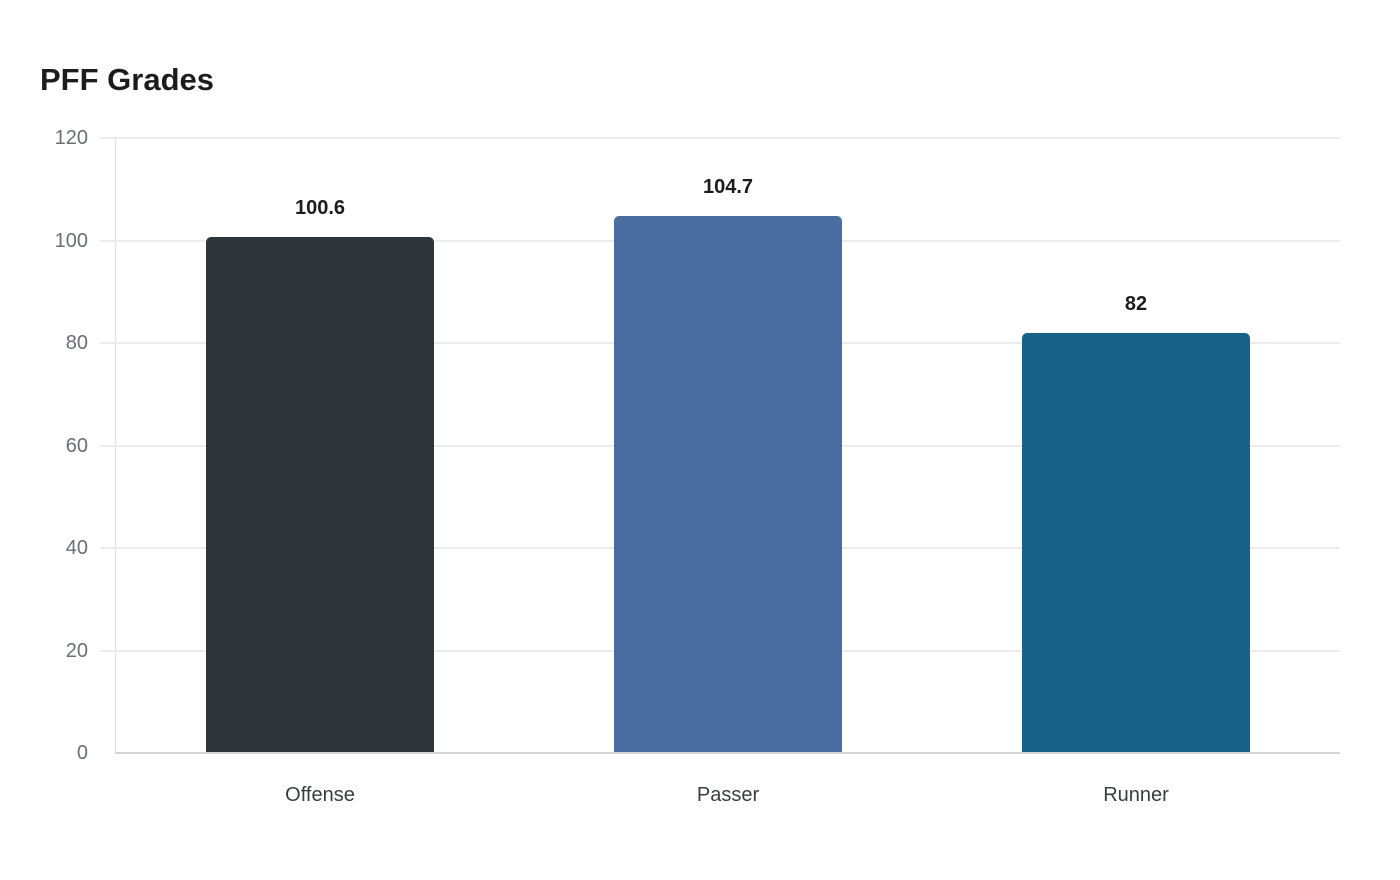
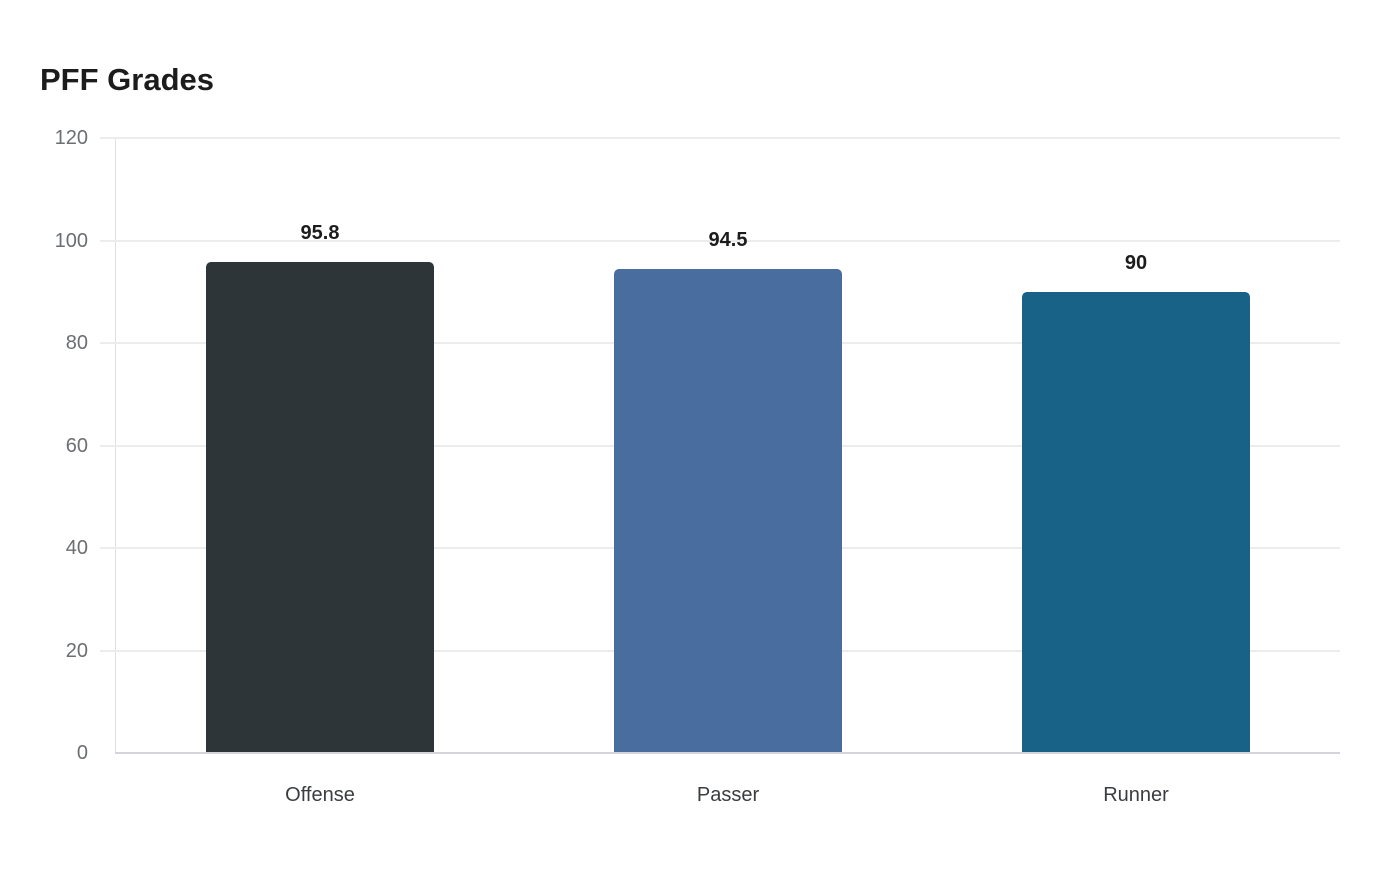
Offense: 100.6 -> 95.8
Passer: 104.7 -> 94.5
Runner: 82 -> 90
